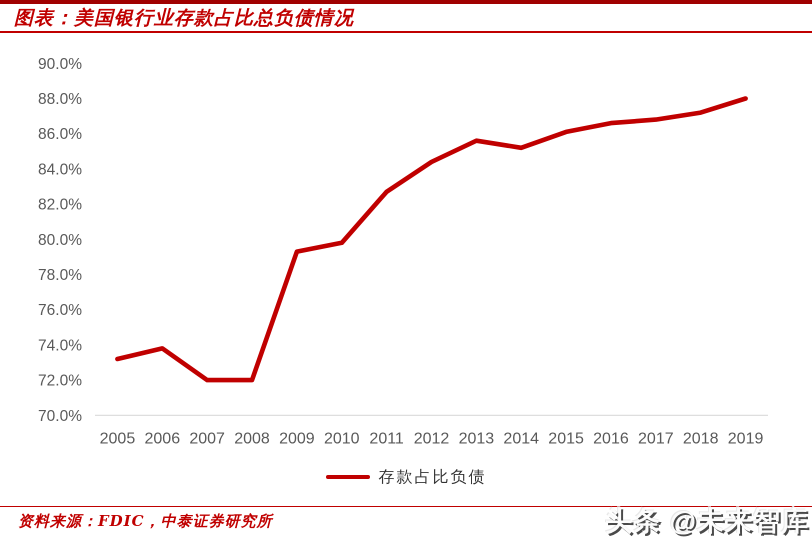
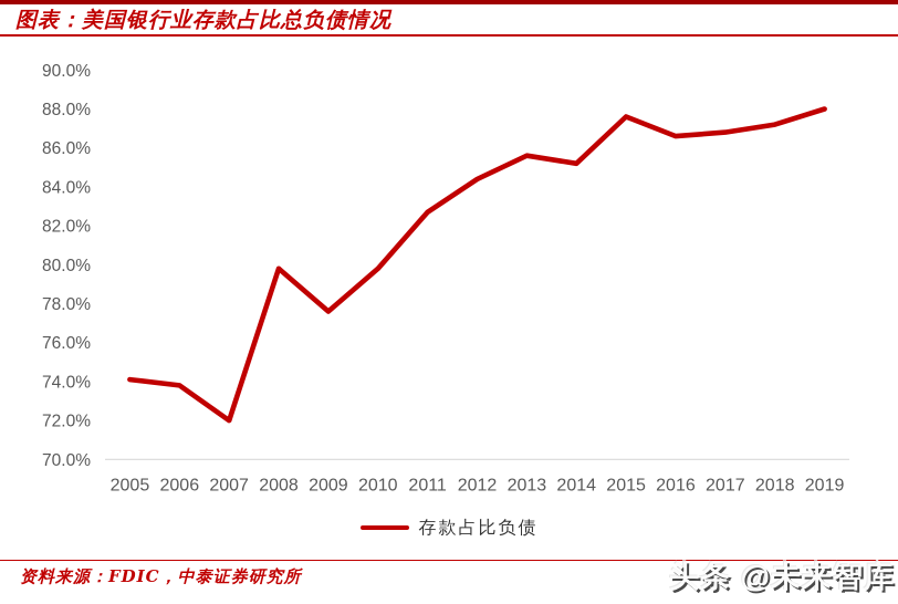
2005: 73.2% -> 74.1%
2008: 72.0% -> 79.8%
2009: 79.3% -> 77.6%
2015: 86.1% -> 87.6%
